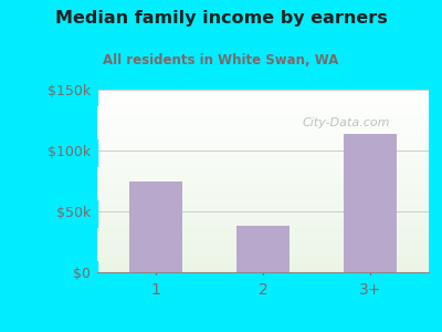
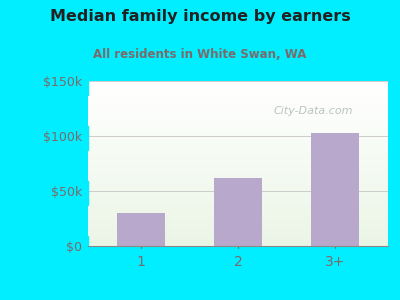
1: $75k -> $30k
2: $38k -> $62k
3+: $114k -> $103k
